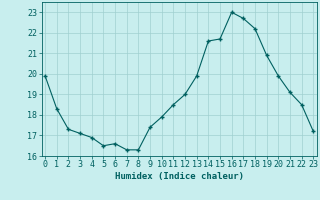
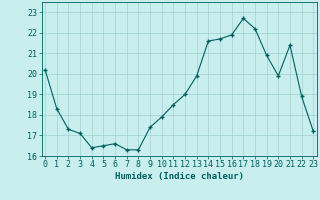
0: 19.9 -> 20.2
4: 16.9 -> 16.4
16: 23.0 -> 21.9
21: 19.1 -> 21.4
22: 18.5 -> 18.9
